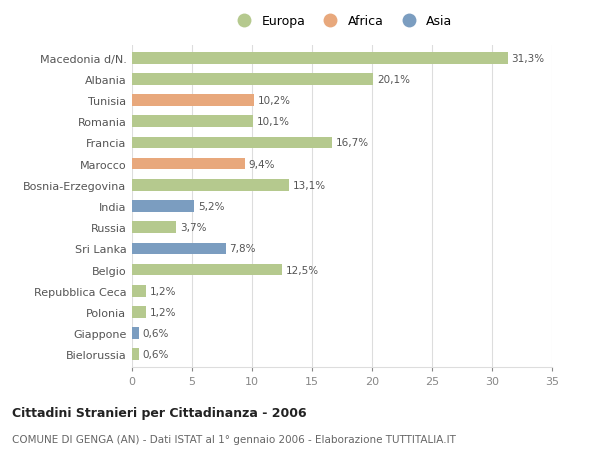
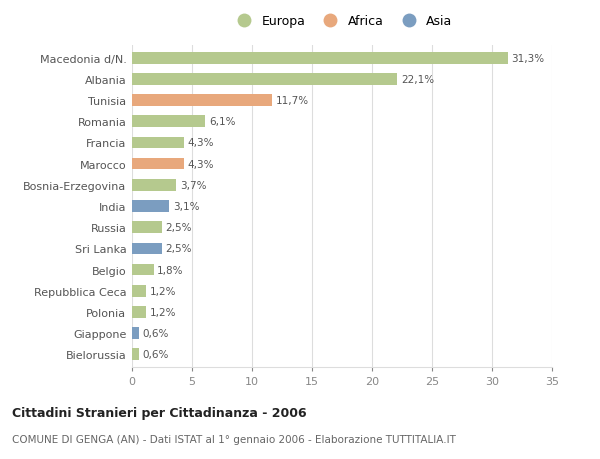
Albania: 20,1% -> 22,1%
Tunisia: 10,2% -> 11,7%
Romania: 10,1% -> 6,1%
Francia: 16,7% -> 4,3%
Marocco: 9,4% -> 4,3%
Bosnia-Erzegovina: 13,1% -> 3,7%
India: 5,2% -> 3,1%
Russia: 3,7% -> 2,5%
Sri Lanka: 7,8% -> 2,5%
Belgio: 12,5% -> 1,8%
